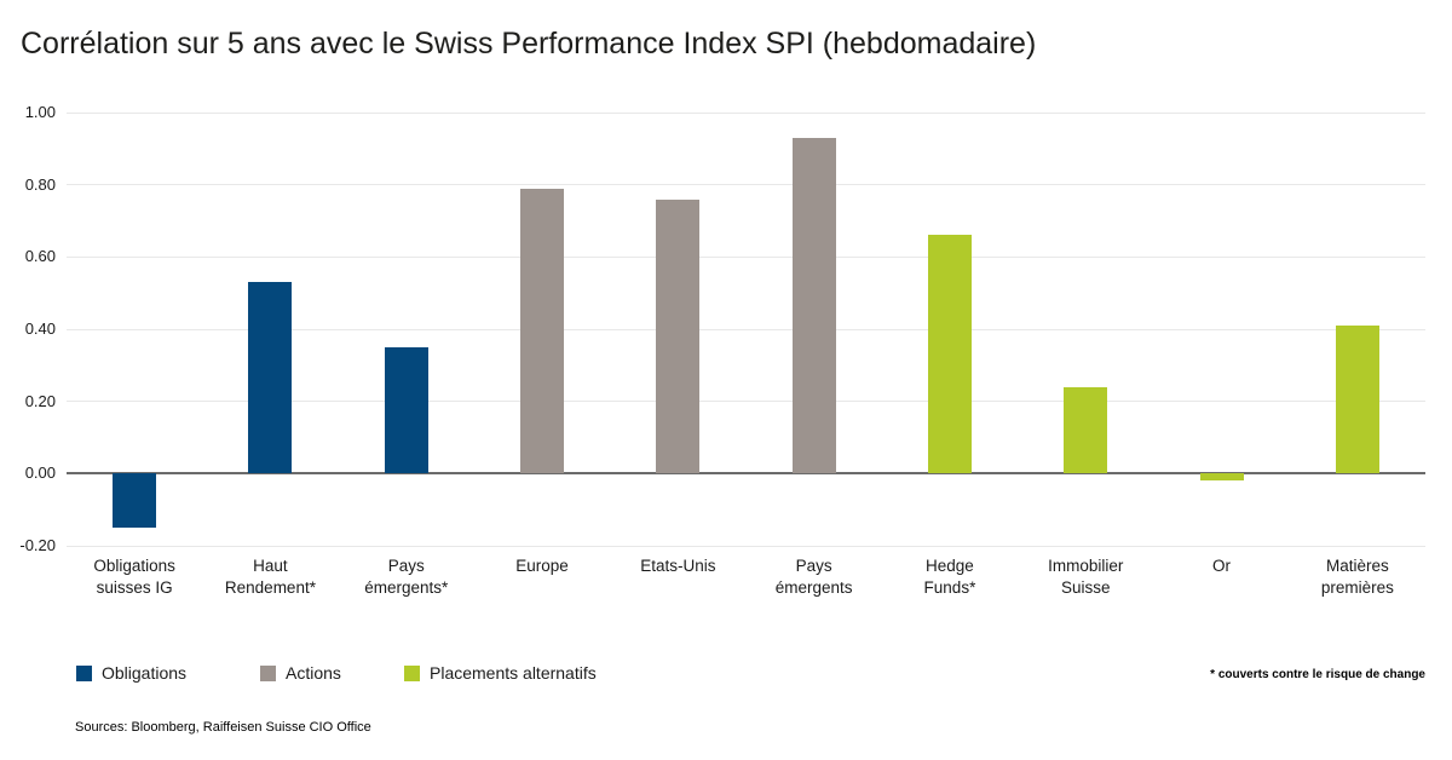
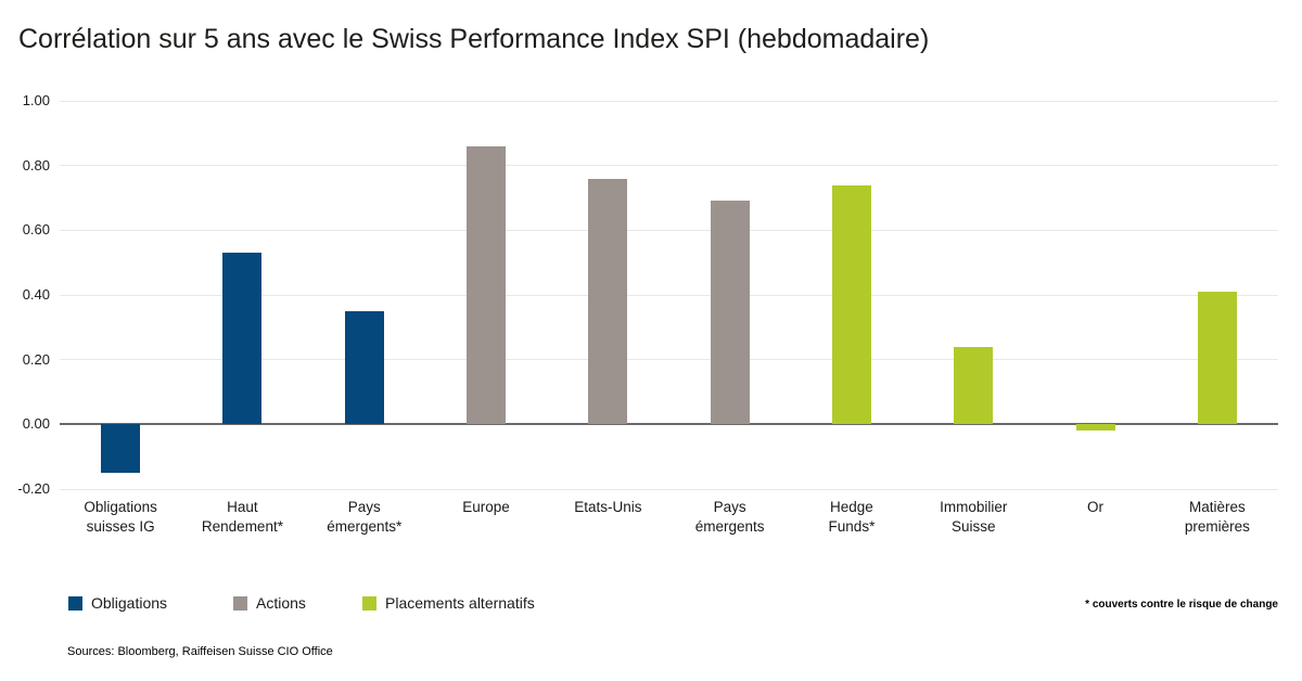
Europe: 0.79 -> 0.86
Pays émergents: 0.93 -> 0.69
Hedge Funds*: 0.66 -> 0.74
